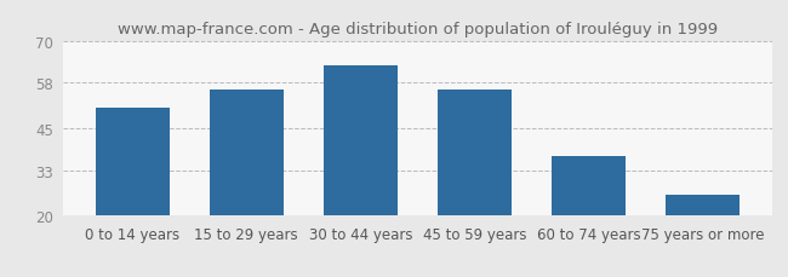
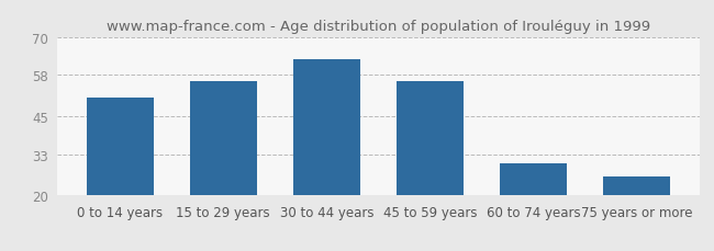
60 to 74 years: 37 -> 30
